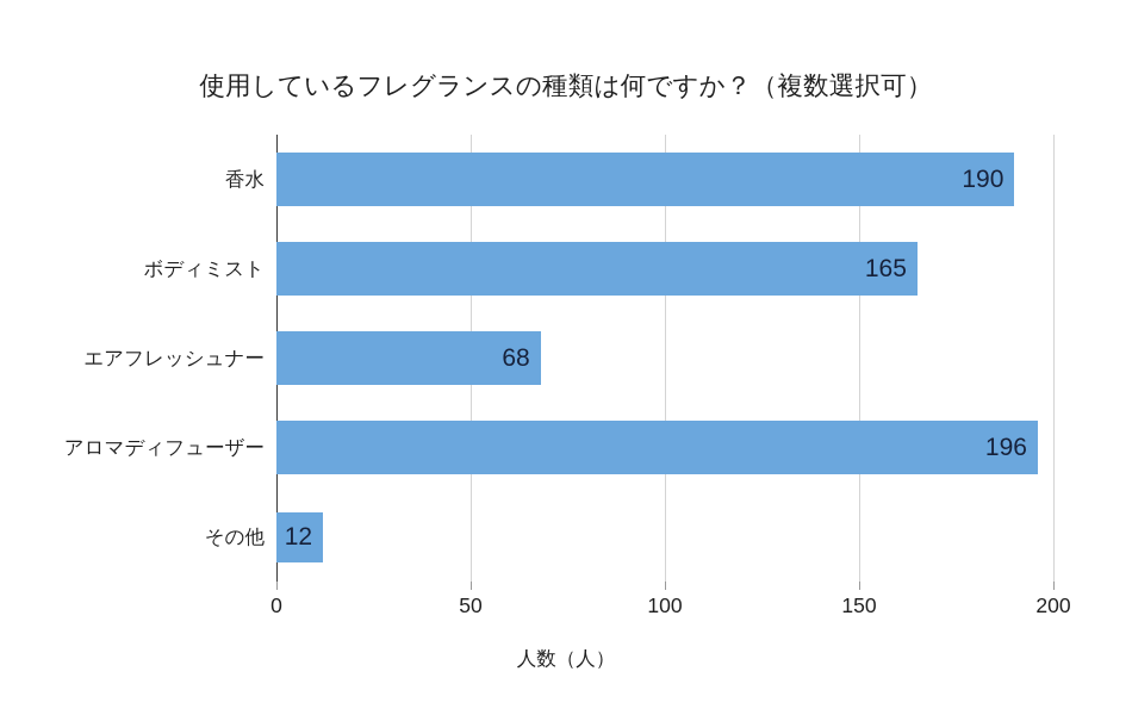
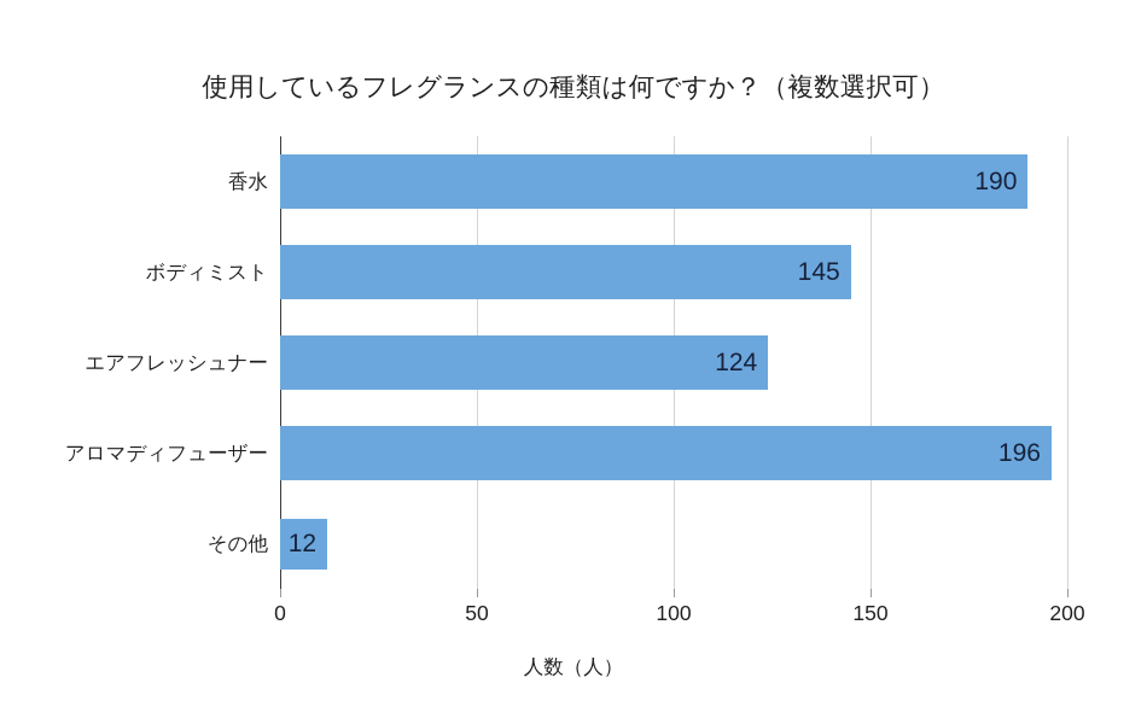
ボディミスト: 165 -> 145
エアフレッシュナー: 68 -> 124
